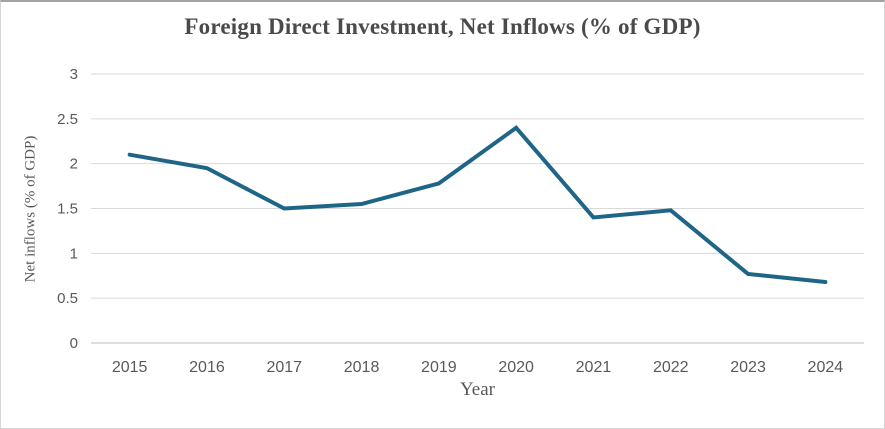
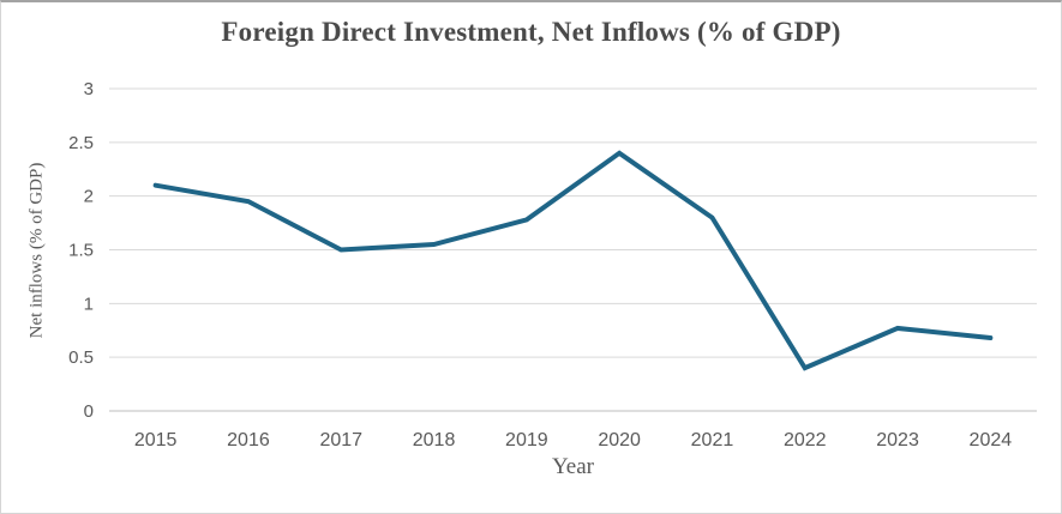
2021: 1.4 -> 1.8
2022: 1.5 -> 0.4
